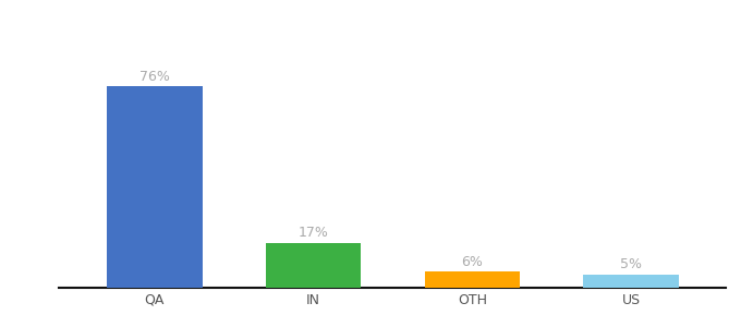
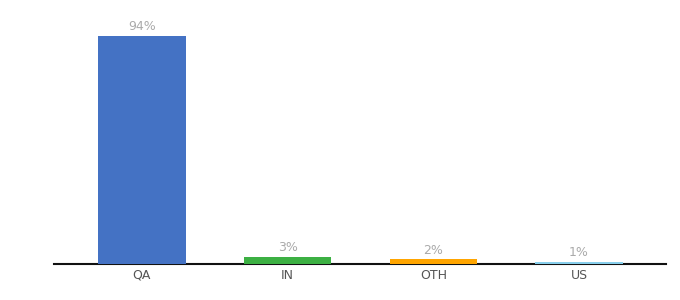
QA: 76% -> 94%
IN: 17% -> 3%
OTH: 6% -> 2%
US: 5% -> 1%
